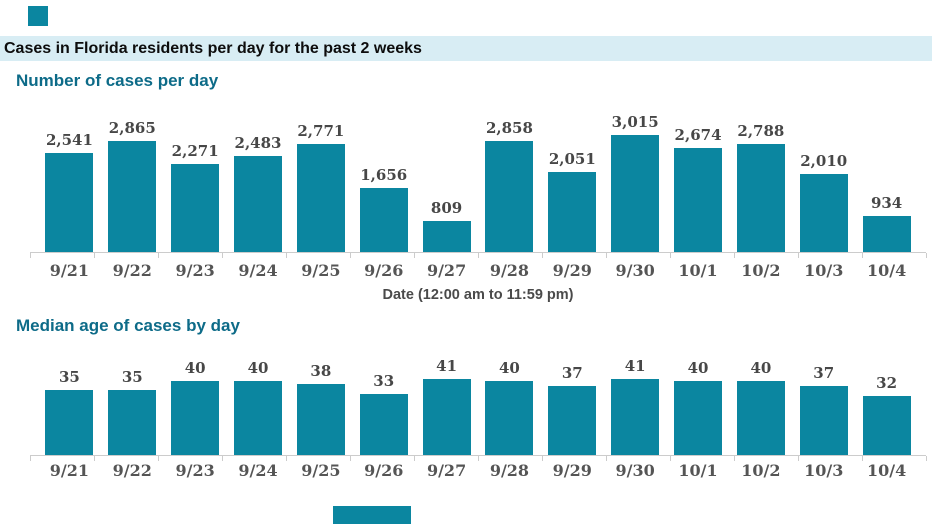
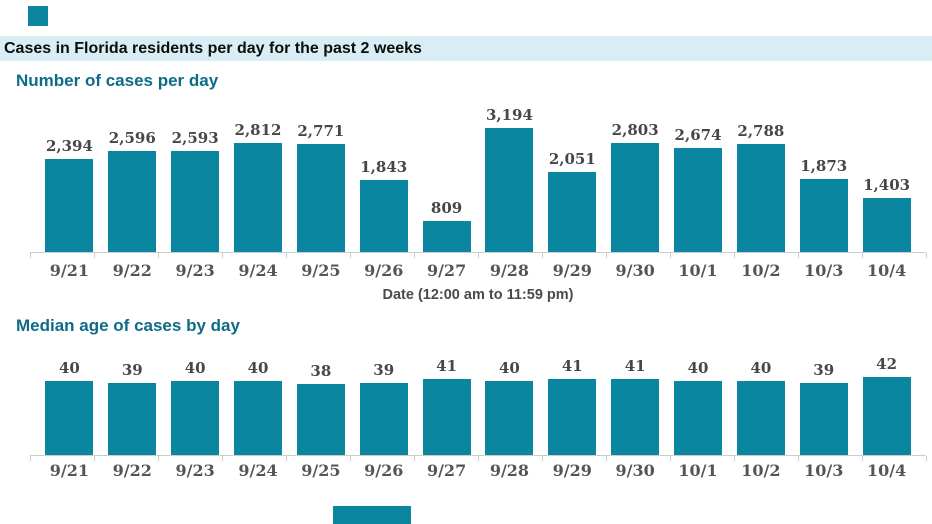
Number of cases per day/9/21: 2,541 -> 2,394
Number of cases per day/9/22: 2,865 -> 2,596
Number of cases per day/9/23: 2,271 -> 2,593
Number of cases per day/9/24: 2,483 -> 2,812
Number of cases per day/9/26: 1,656 -> 1,843
Number of cases per day/9/28: 2,858 -> 3,194
Number of cases per day/9/30: 3,015 -> 2,803
Number of cases per day/10/3: 2,010 -> 1,873
Number of cases per day/10/4: 934 -> 1,403
Median age of cases by day/9/21: 35 -> 40
Median age of cases by day/9/22: 35 -> 39
Median age of cases by day/9/26: 33 -> 39
Median age of cases by day/9/29: 37 -> 41
Median age of cases by day/10/3: 37 -> 39
Median age of cases by day/10/4: 32 -> 42
